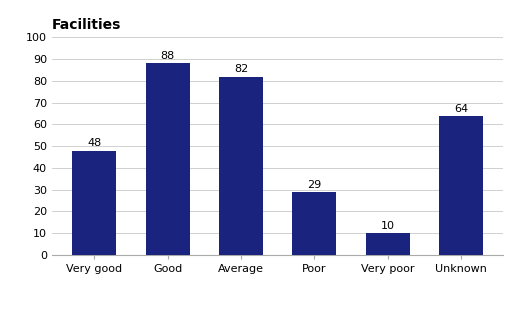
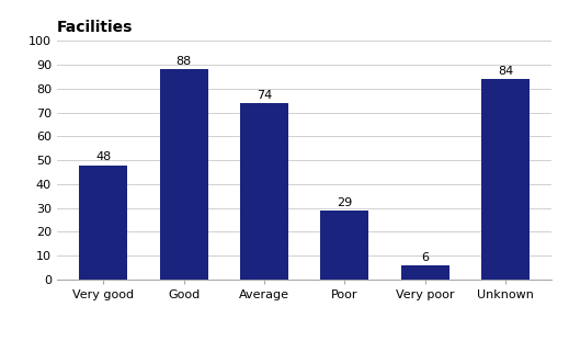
Average: 82 -> 74
Very poor: 10 -> 6
Unknown: 64 -> 84
